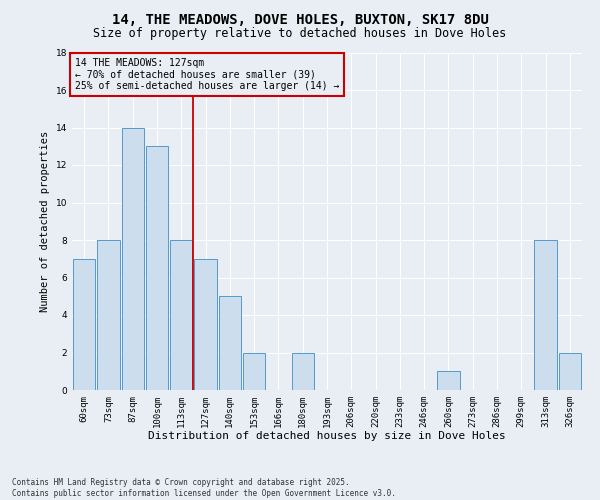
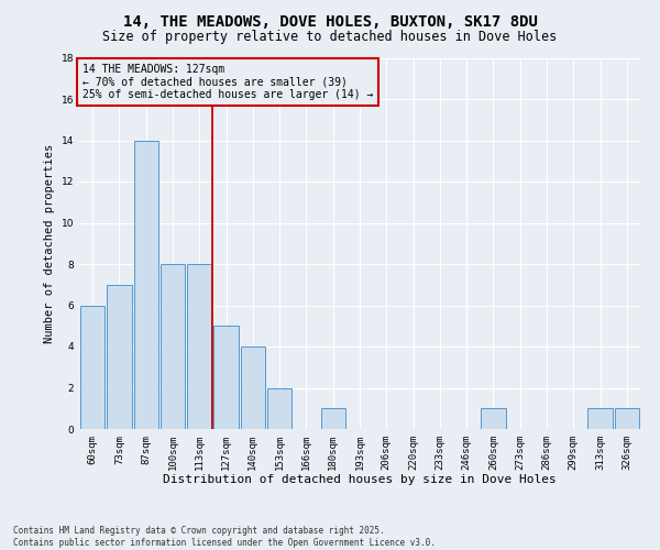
60sqm: 7 -> 6
73sqm: 8 -> 7
100sqm: 13 -> 8
127sqm: 7 -> 5
140sqm: 5 -> 4
180sqm: 2 -> 1
313sqm: 8 -> 1
326sqm: 2 -> 1
